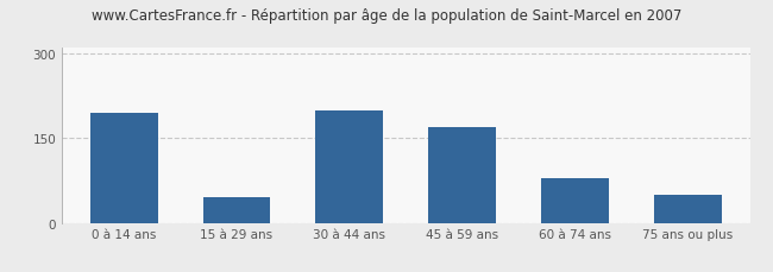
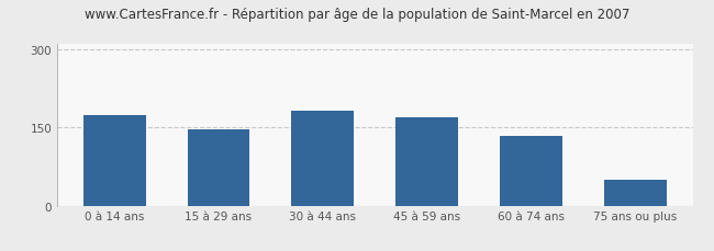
0 à 14 ans: 195 -> 175
15 à 29 ans: 45 -> 147
30 à 44 ans: 200 -> 182
60 à 74 ans: 80 -> 133
